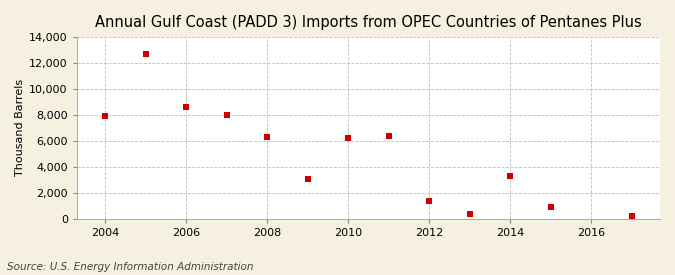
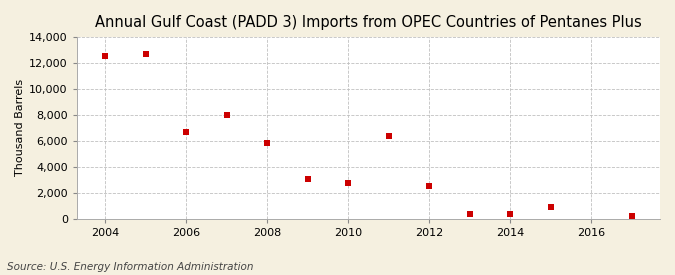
2004: 7,900 -> 12,500
2006: 8,600 -> 6,700
2008: 6,300 -> 5,800
2010: 6,200 -> 2,800
2012: 1,400 -> 2,500
2014: 3,300 -> 400
